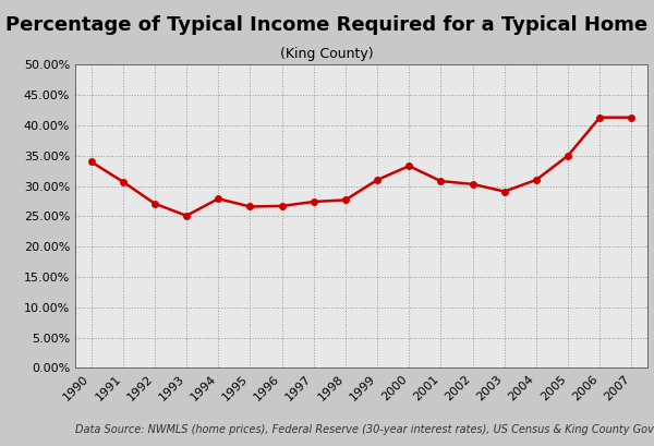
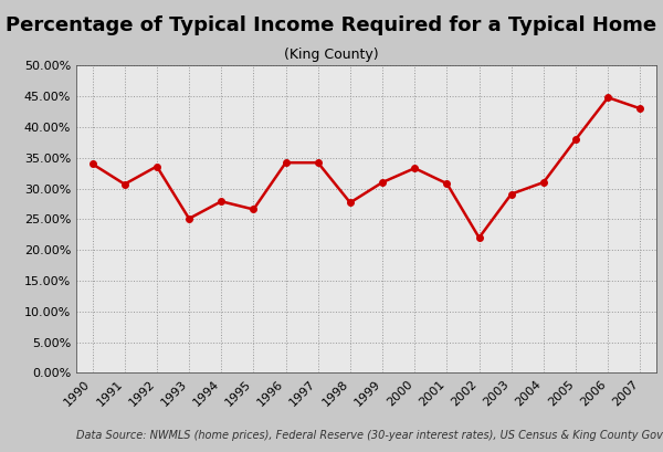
1992: 27.1% -> 33.6%
1996: 26.7% -> 34.2%
1997: 27.4% -> 34.2%
2002: 30.3% -> 22.0%
2005: 35.0% -> 38.0%
2006: 41.3% -> 44.8%
2007: 41.3% -> 43.0%
